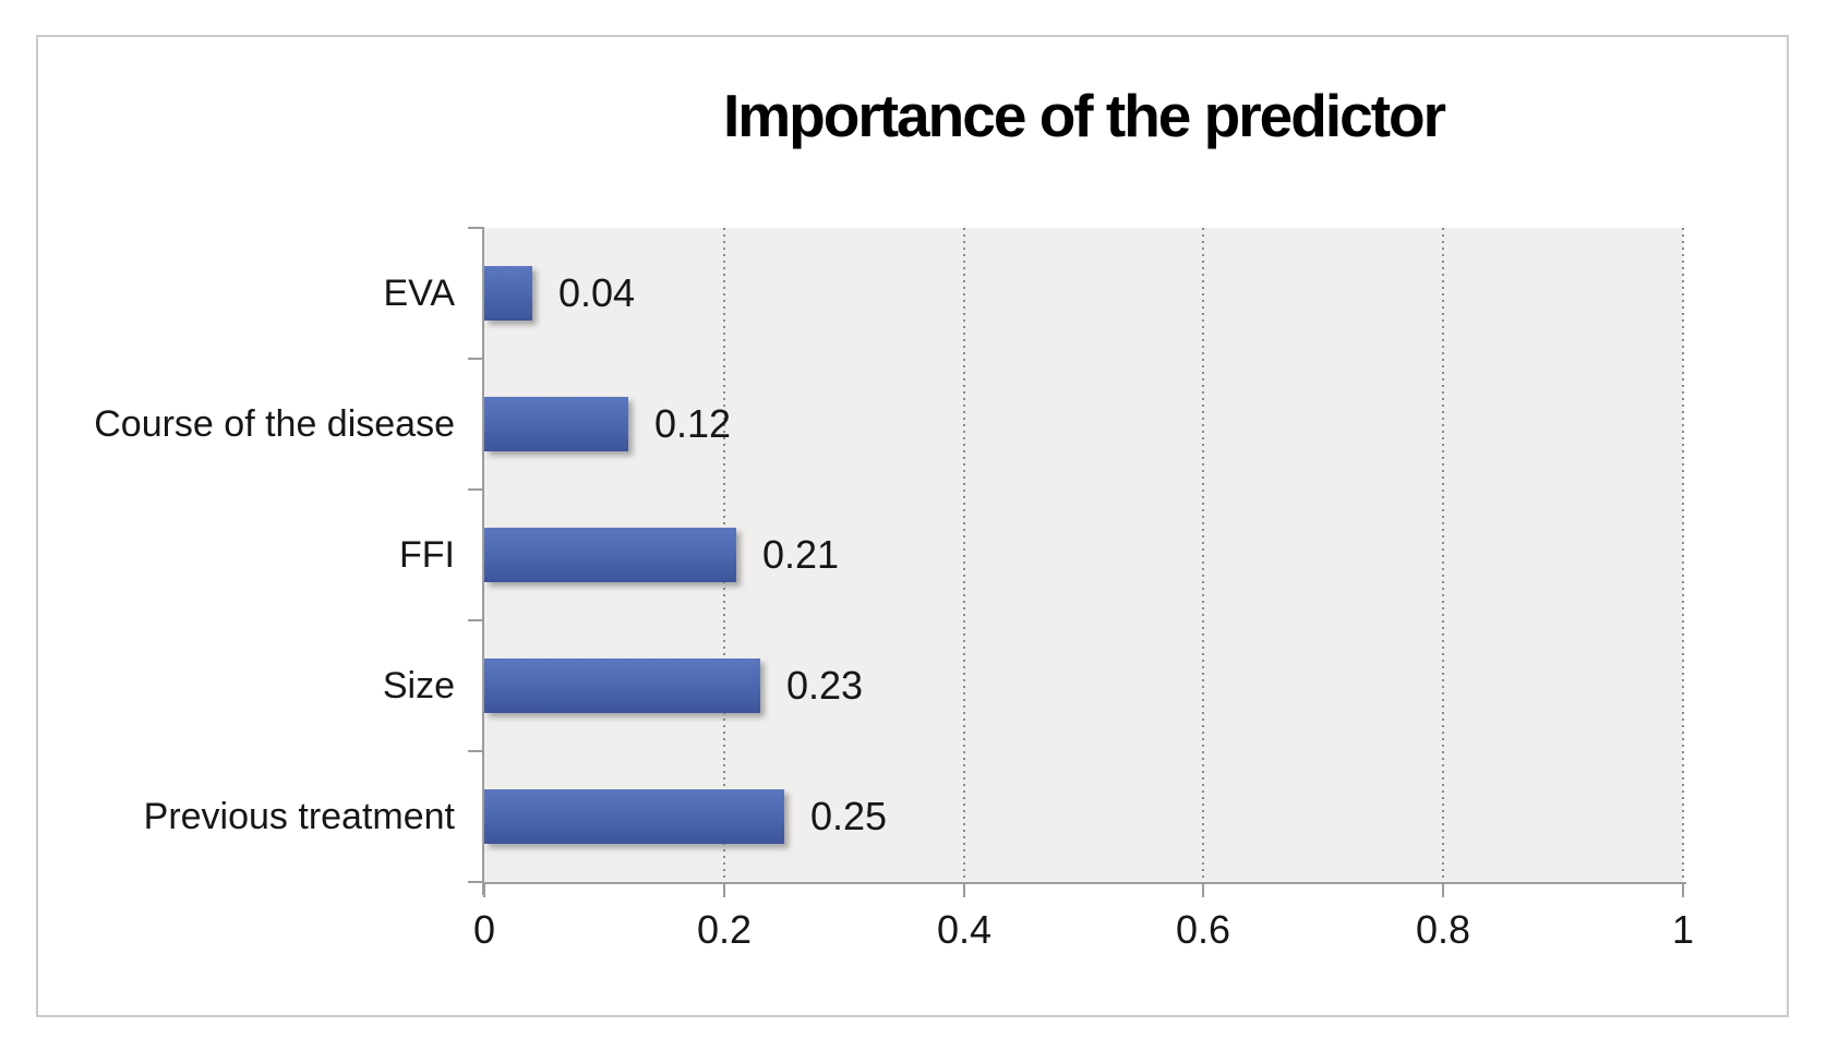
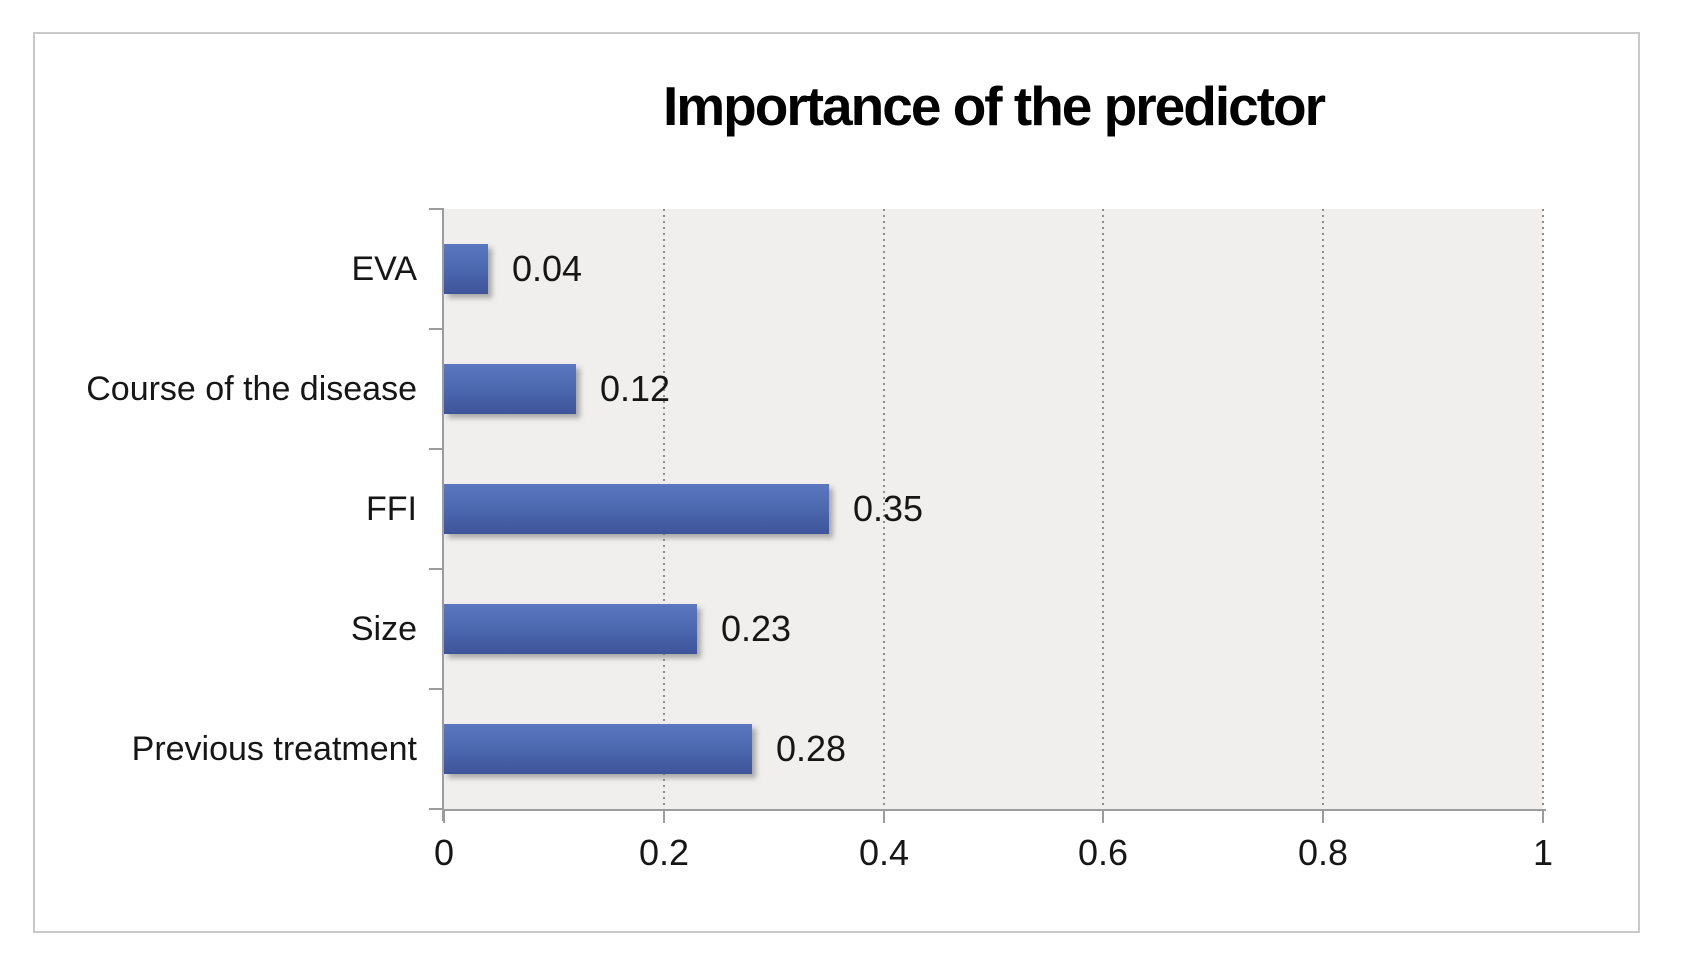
FFI: 0.21 -> 0.35
Previous treatment: 0.25 -> 0.28
